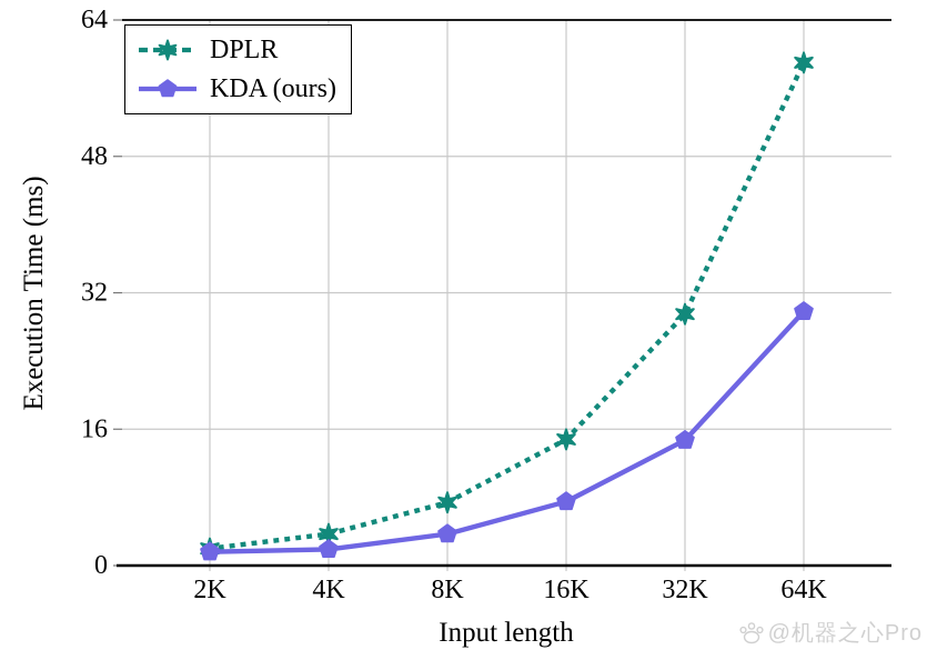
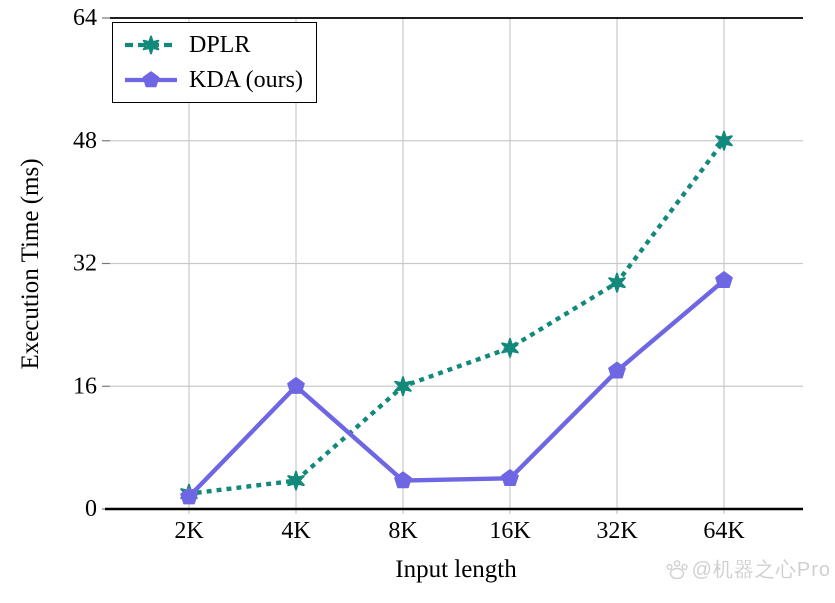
KDA (ours)/4K: 2 -> 16
DPLR/8K: 7 -> 16
DPLR/16K: 15 -> 21
KDA (ours)/16K: 8 -> 4
KDA (ours)/32K: 15 -> 18
DPLR/64K: 59 -> 48
